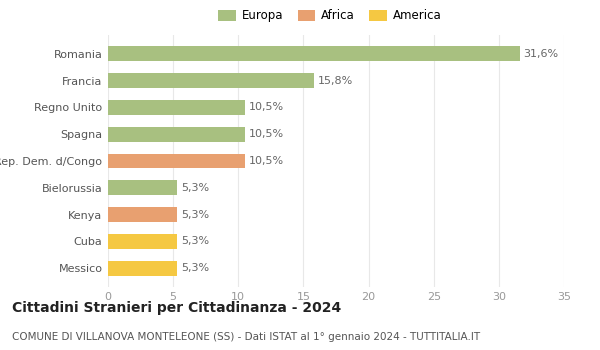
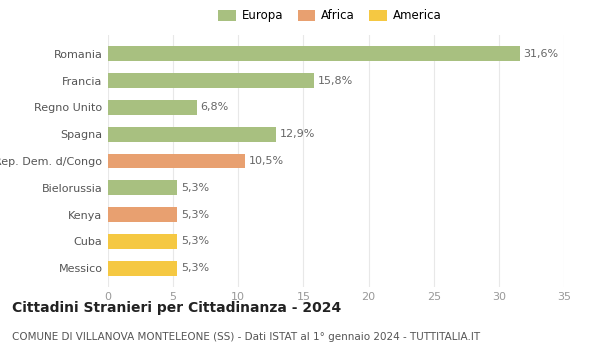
Regno Unito: 10,5% -> 6,8%
Spagna: 10,5% -> 12,9%
